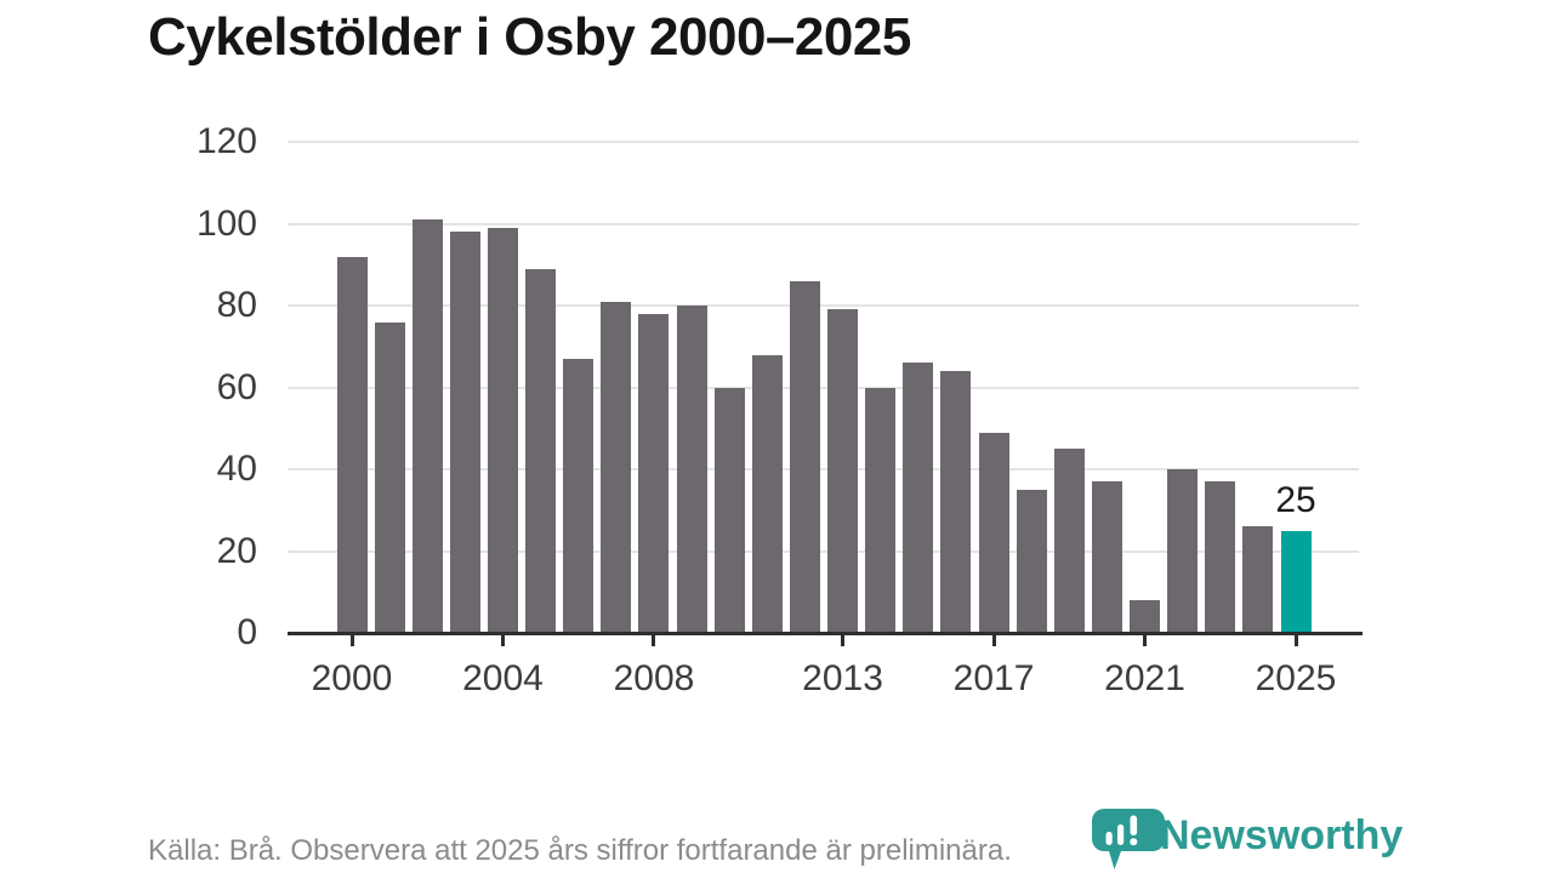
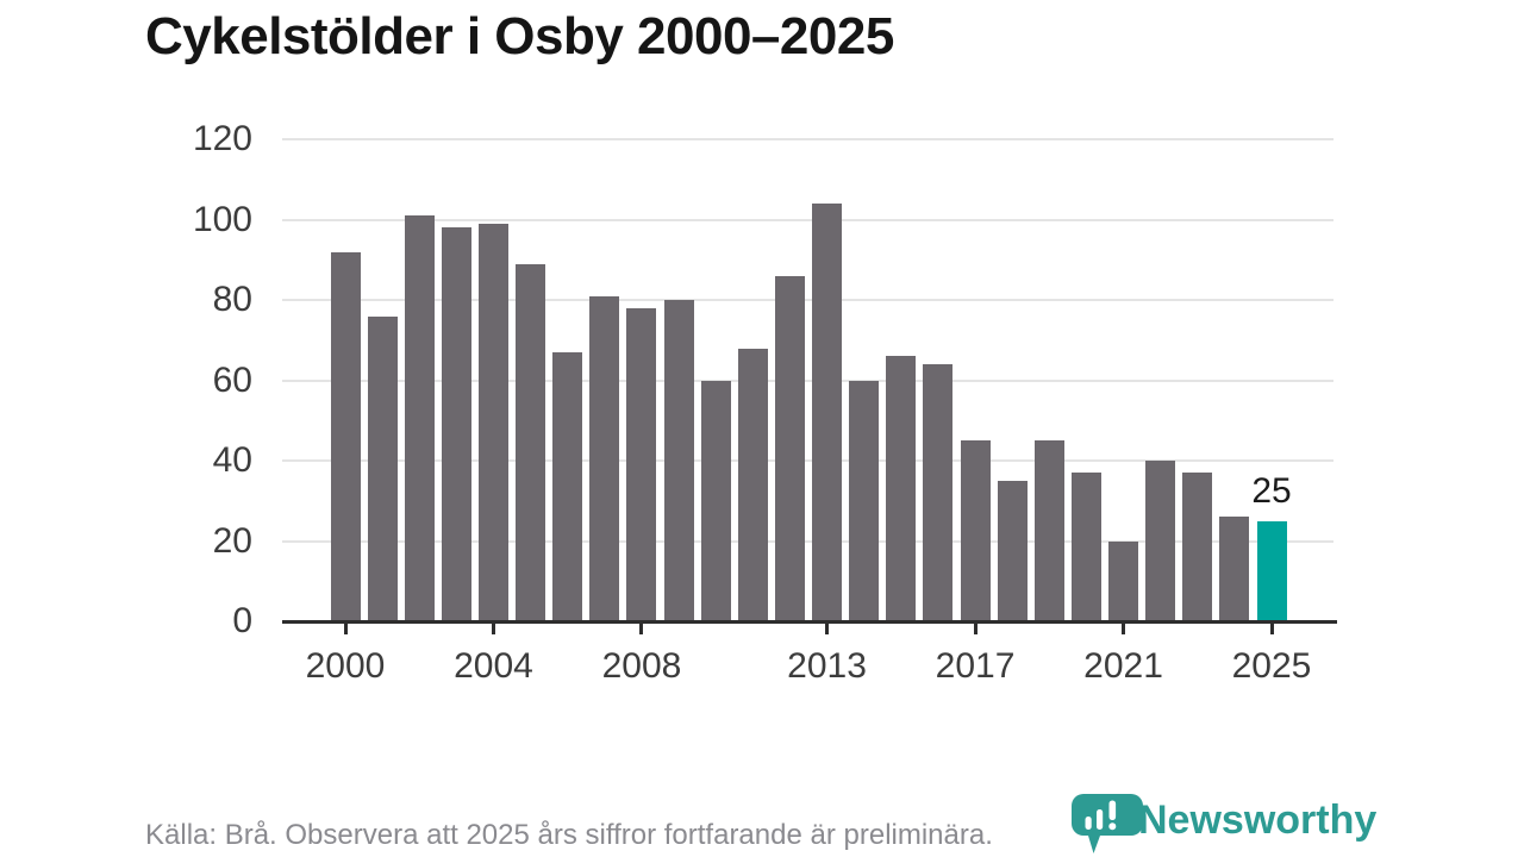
2013: 79 -> 104
2017: 49 -> 45
2021: 8 -> 20
